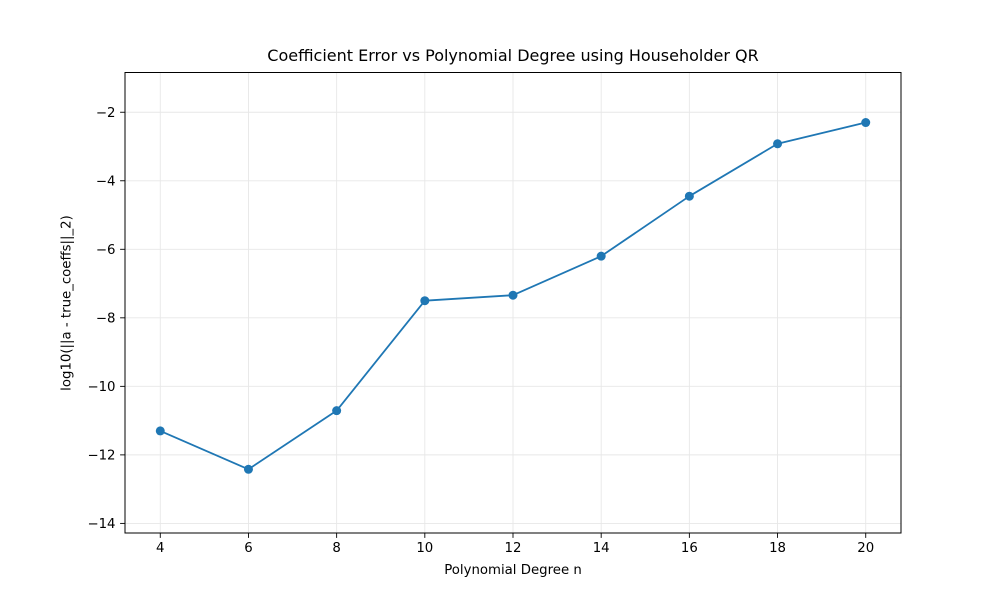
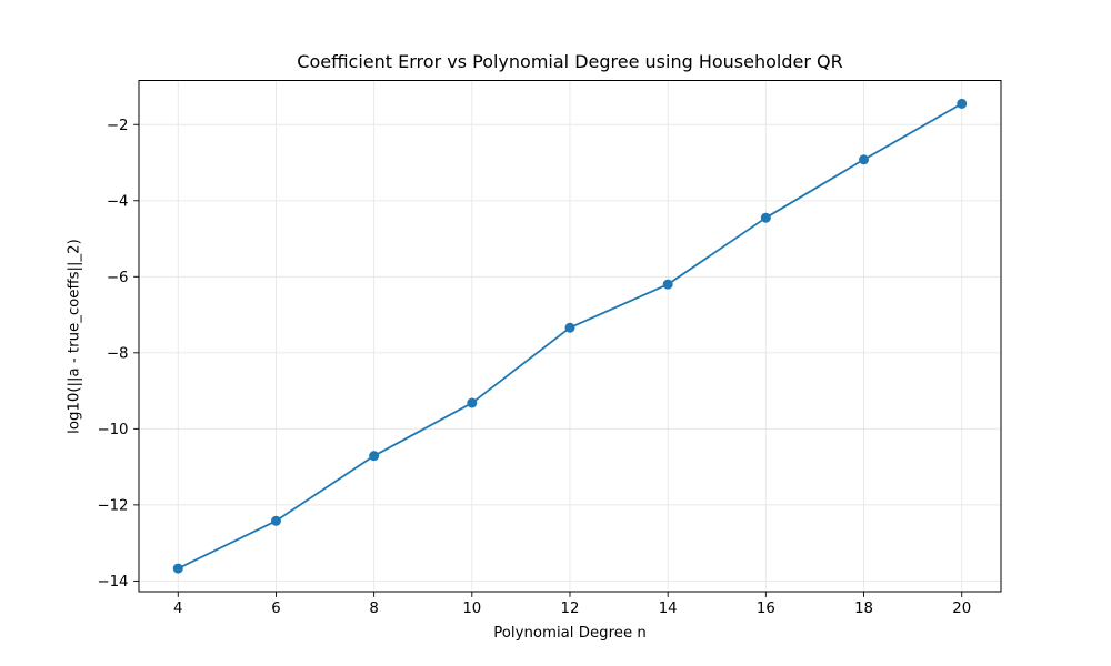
4: -11.3 -> -13.7
10: -7.5 -> -9.3
20: -2.3 -> -1.4
